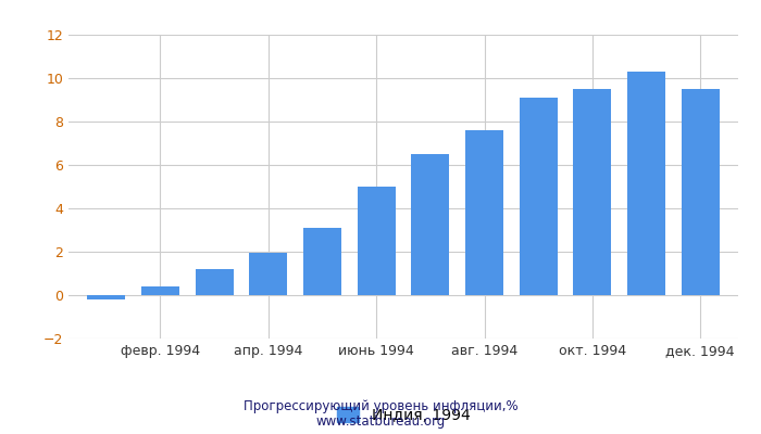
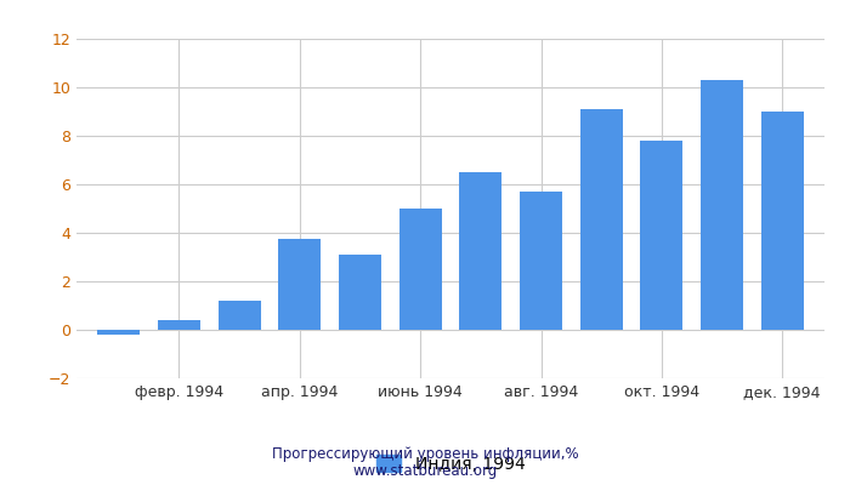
апр. 1994: 1.95 -> 3.75
авг. 1994: 7.60 -> 5.70
окт. 1994: 9.50 -> 7.80
дек. 1994: 9.50 -> 9.00
